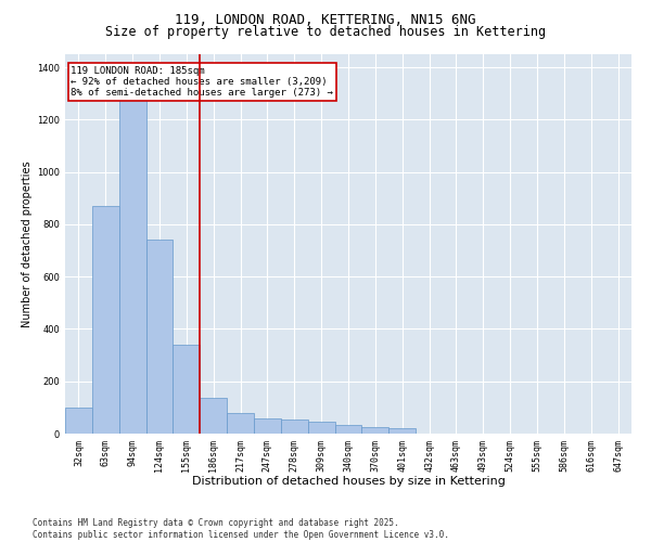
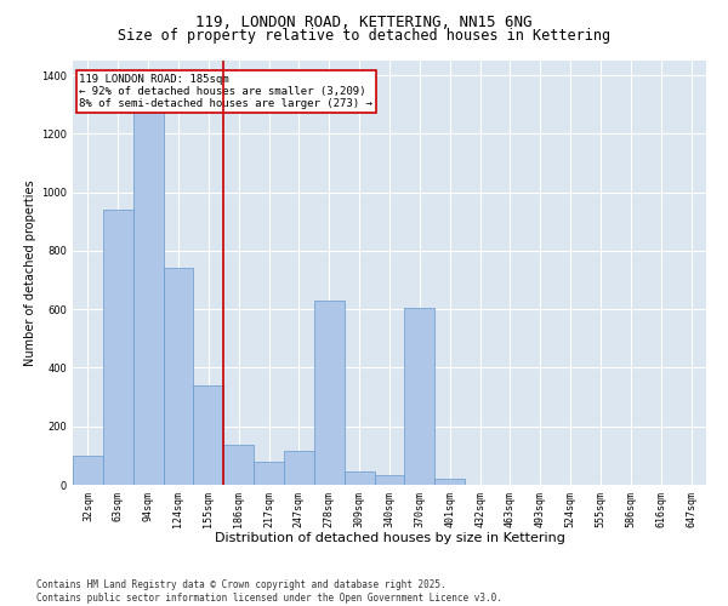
63sqm: 870 -> 940
247sqm: 60 -> 115
278sqm: 55 -> 630
370sqm: 25 -> 605
